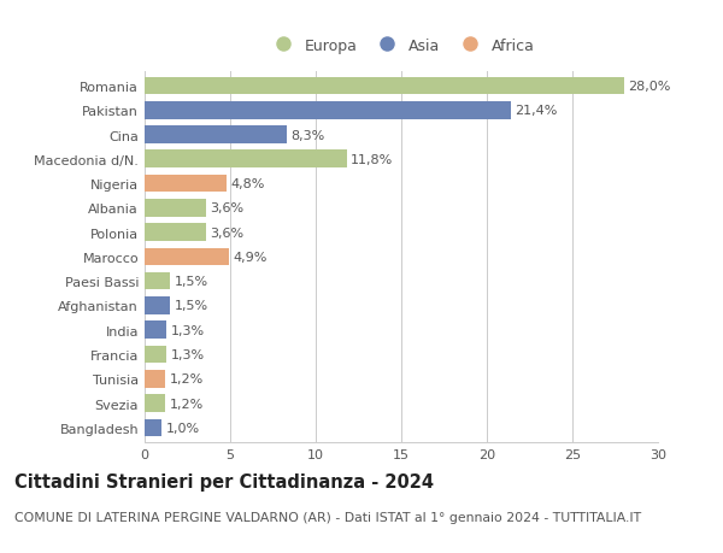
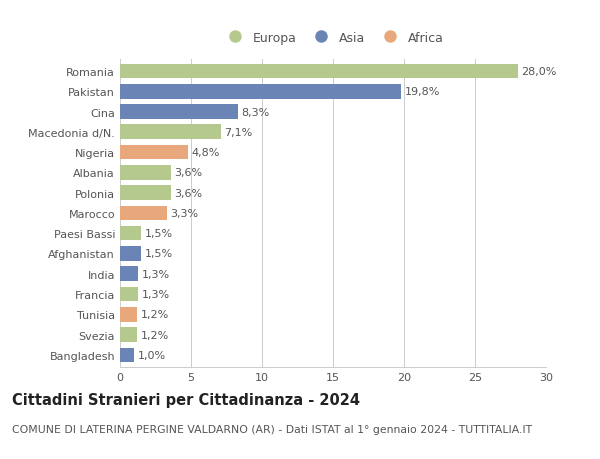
Pakistan: 21,4% -> 19,8%
Macedonia d/N.: 11,8% -> 7,1%
Marocco: 4,9% -> 3,3%
